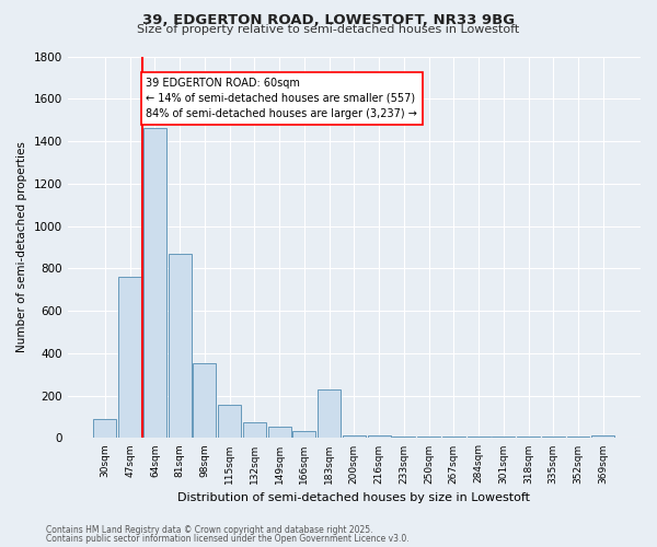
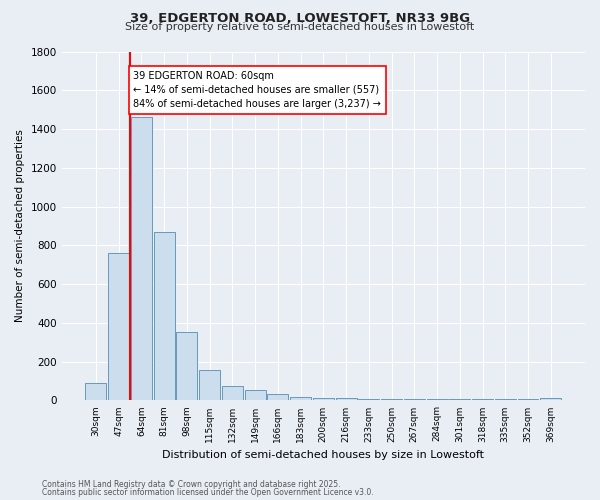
183sqm: 230 -> 20
